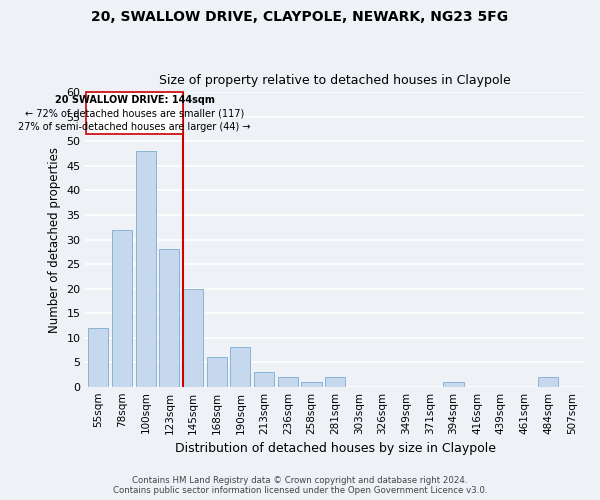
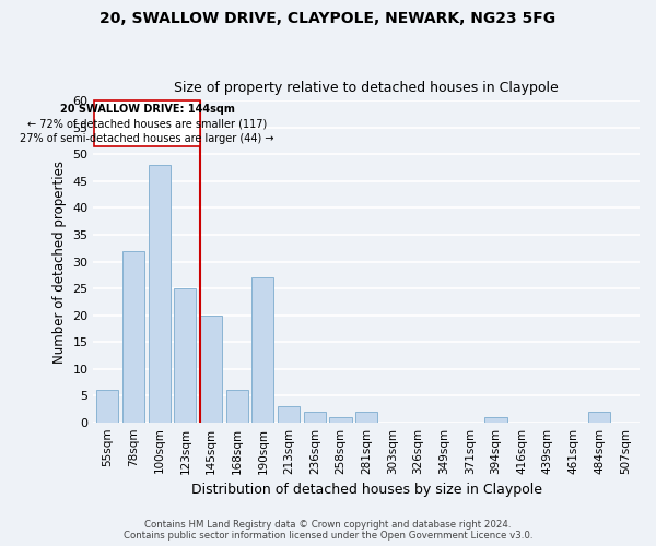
55sqm: 12 -> 6
123sqm: 28 -> 25
190sqm: 8 -> 27
